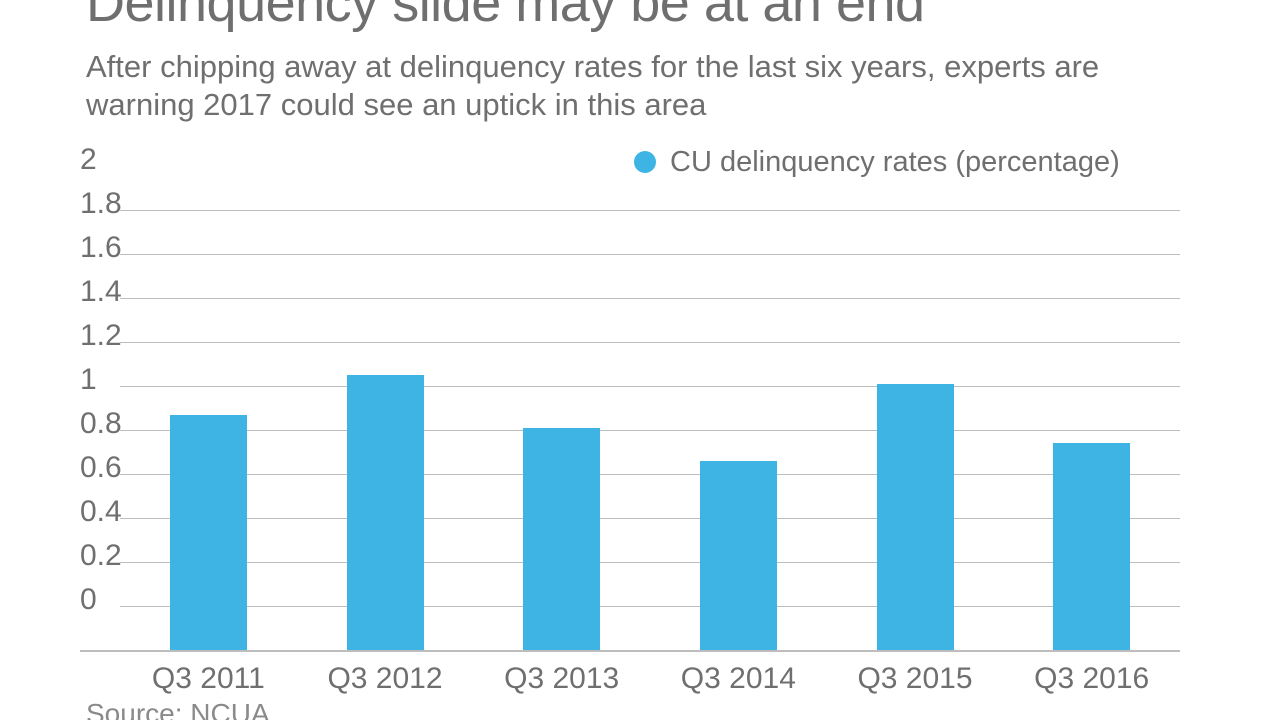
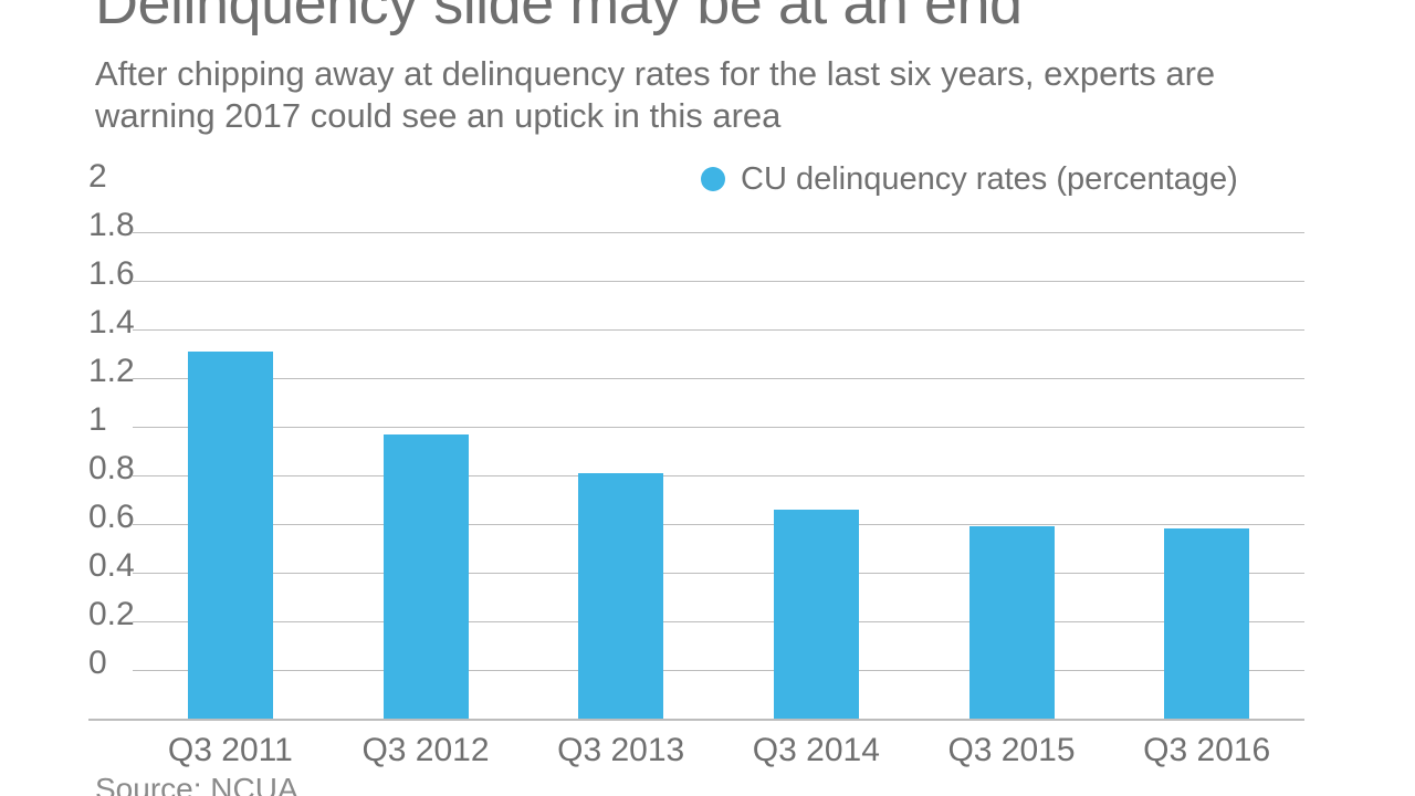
Q3 2011: 1.07 -> 1.51
Q3 2012: 1.25 -> 1.17
Q3 2015: 1.21 -> 0.79
Q3 2016: 0.94 -> 0.78
